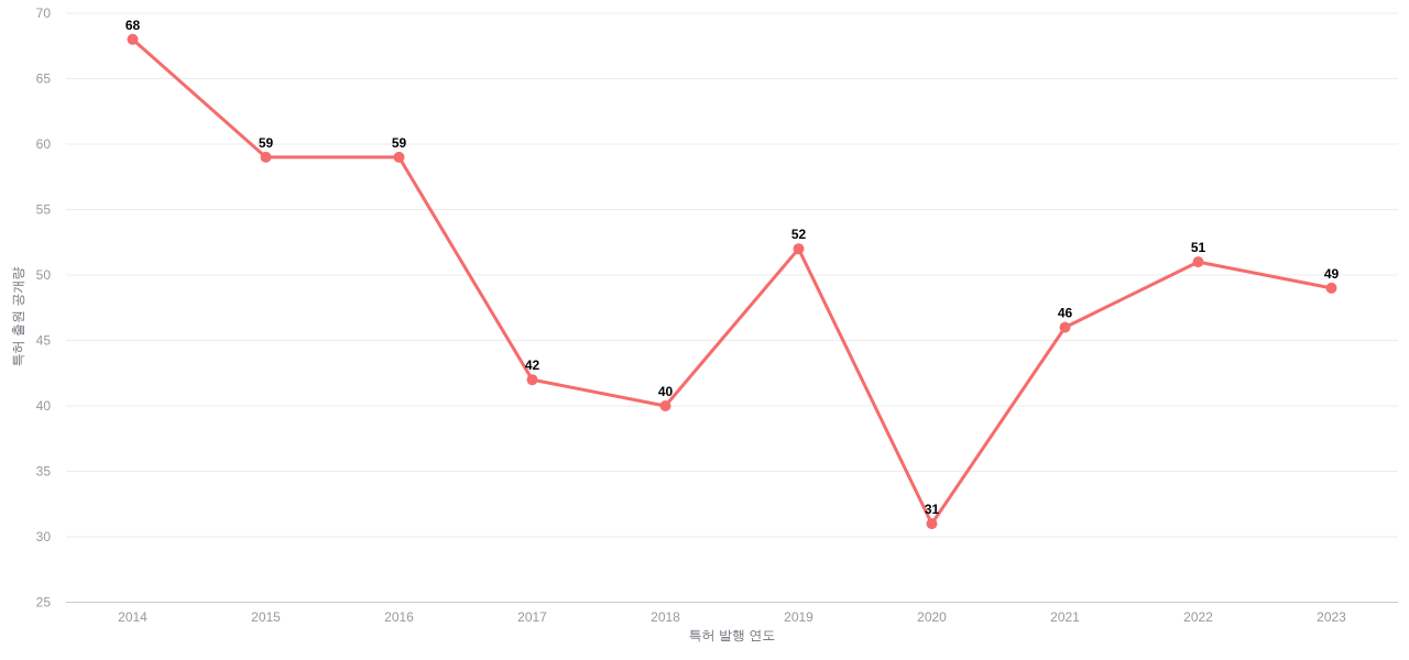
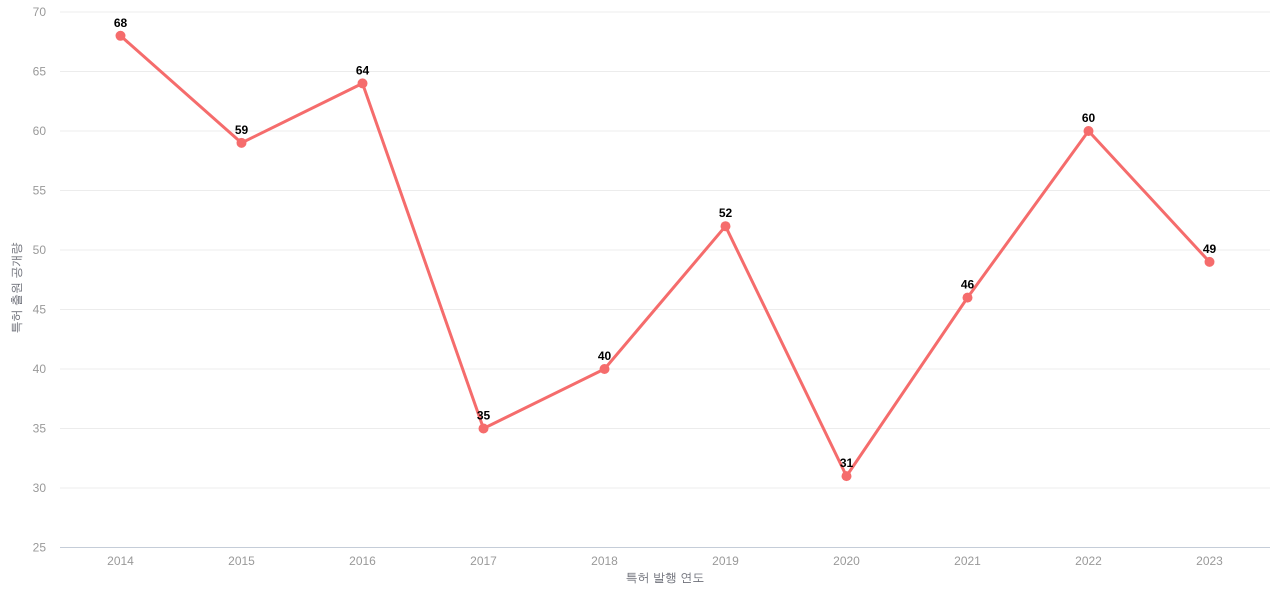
2016: 59 -> 64
2017: 42 -> 35
2022: 51 -> 60
